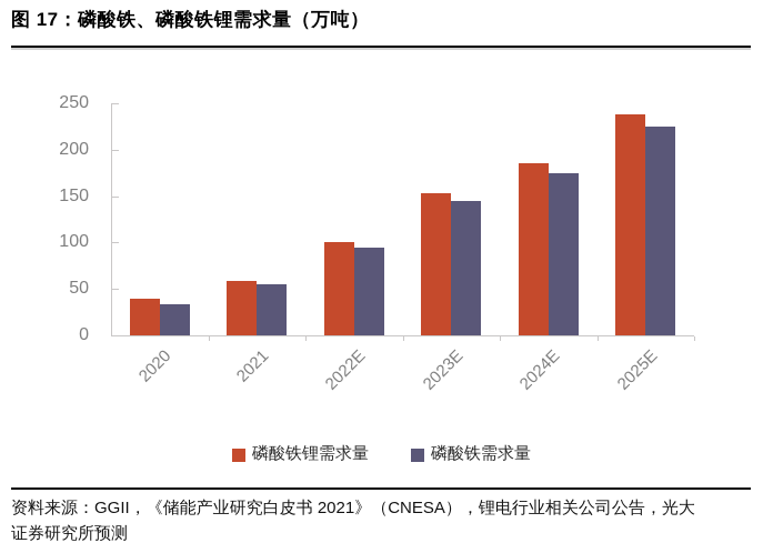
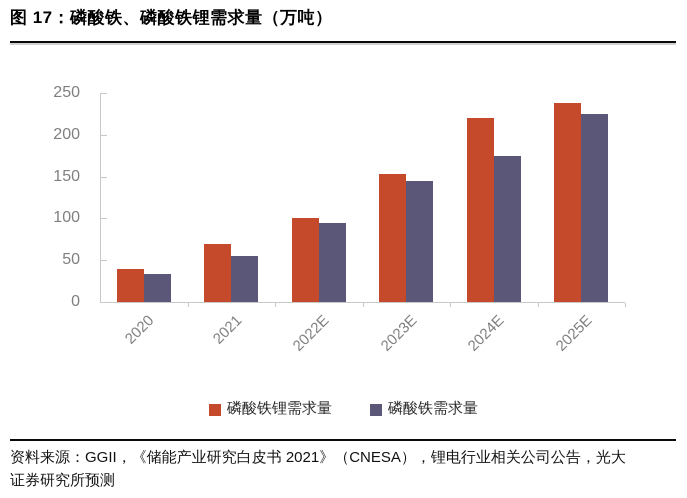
磷酸铁锂需求量/2021: 60 -> 70
磷酸铁锂需求量/2024E: 180 -> 220
